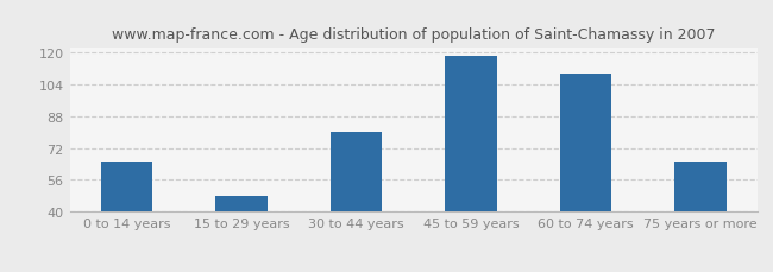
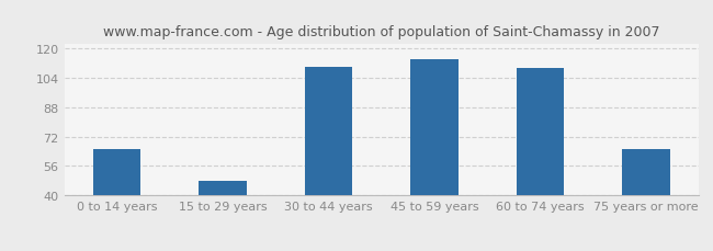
30 to 44 years: 80 -> 110
45 to 59 years: 118 -> 114
